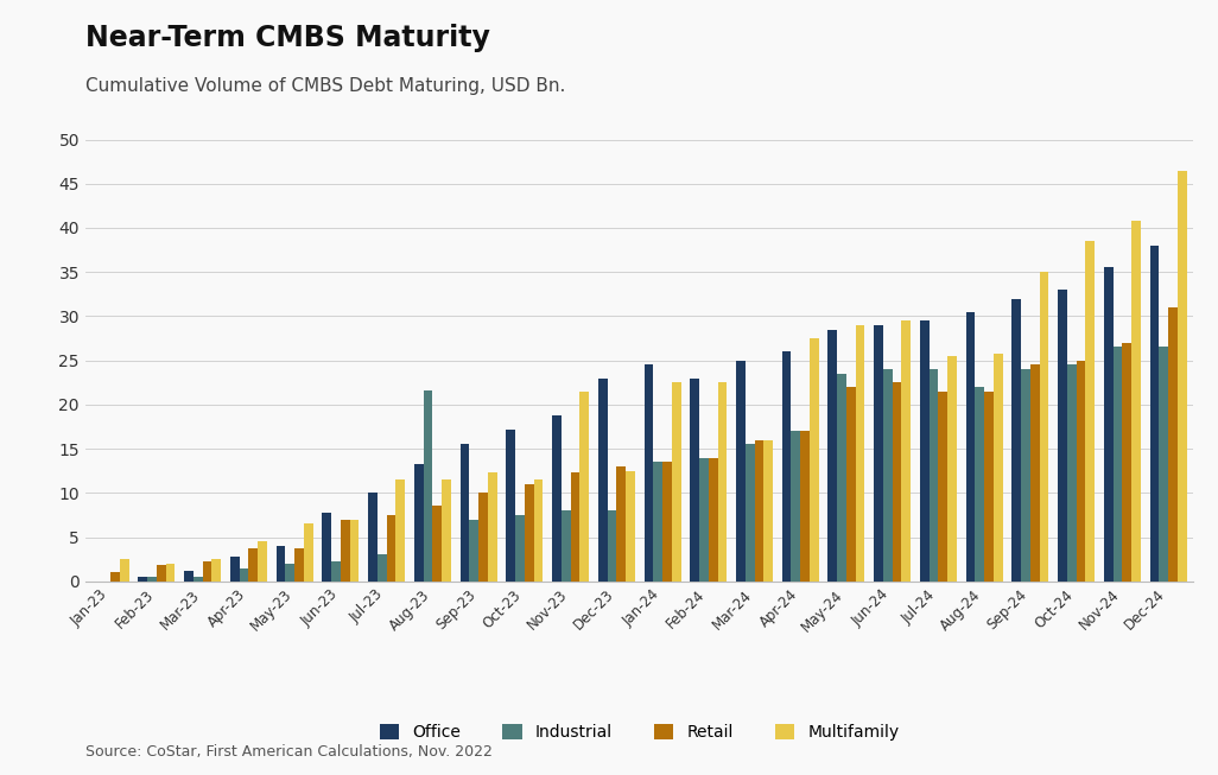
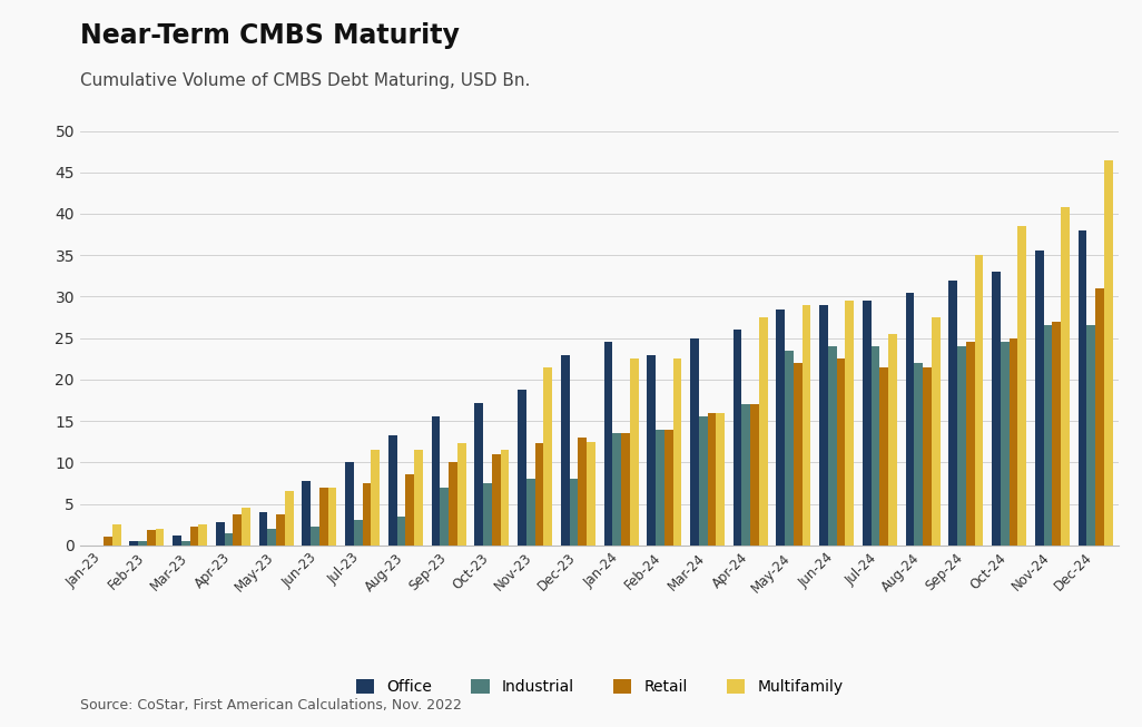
Industrial/Aug-23: 21.6 -> 3.5
Multifamily/Aug-24: 25.8 -> 27.5
